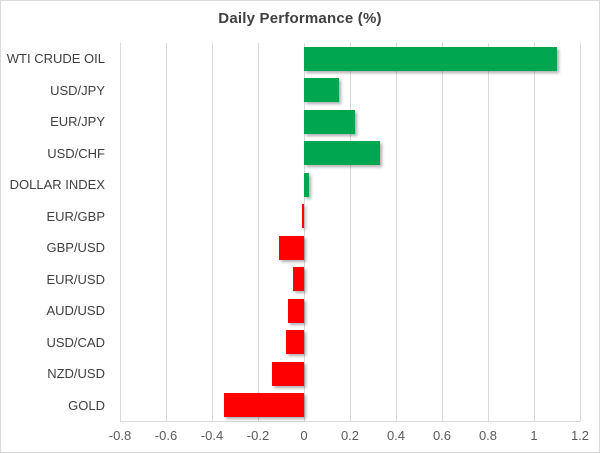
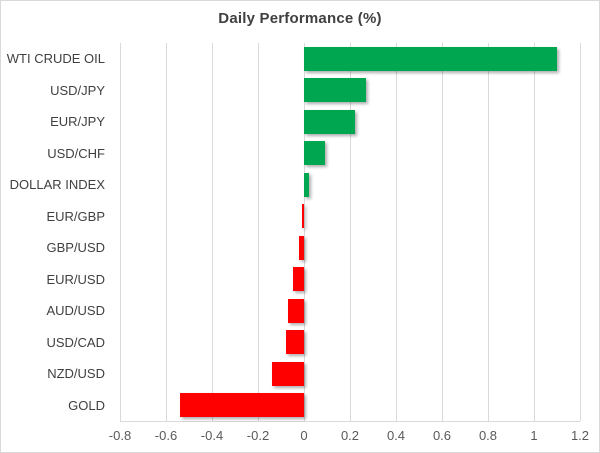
USD/JPY: 0.15 -> 0.27
USD/CHF: 0.33 -> 0.09
GBP/USD: -0.11 -> -0.02
GOLD: -0.35 -> -0.54
